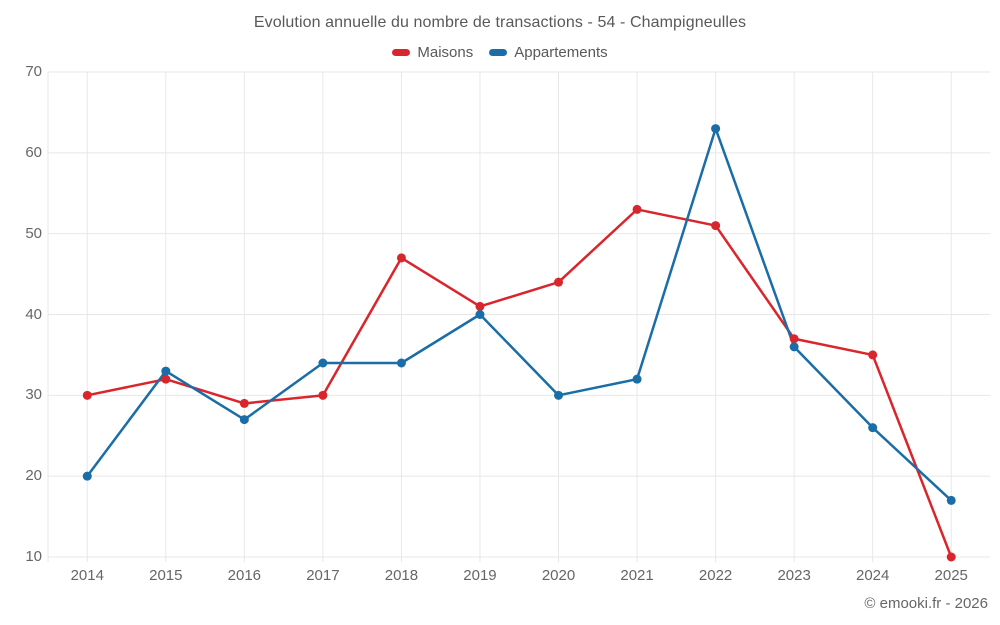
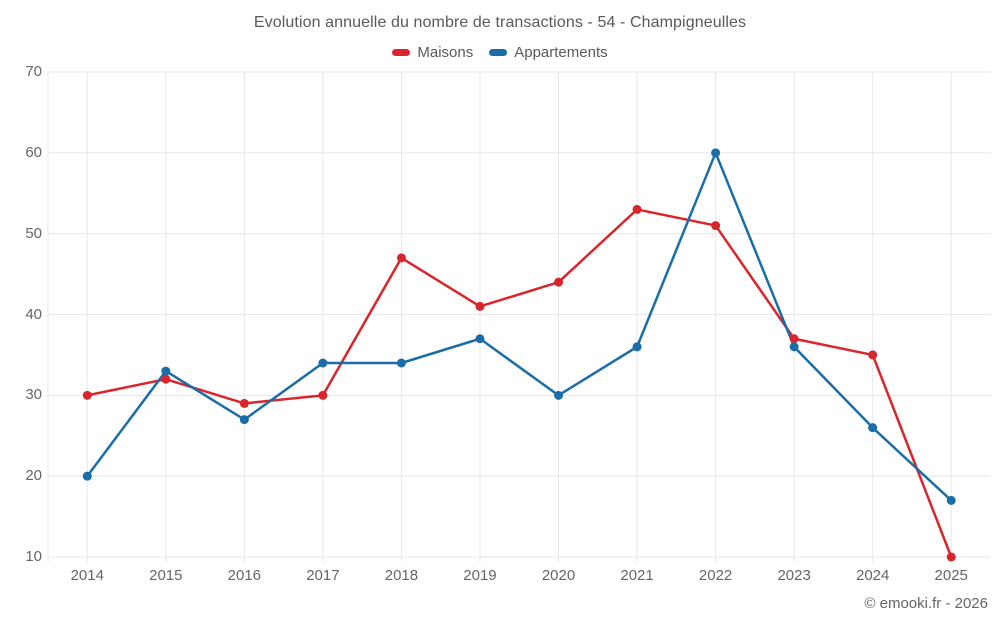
Appartements/2019: 40 -> 37
Appartements/2021: 32 -> 36
Appartements/2022: 63 -> 60
